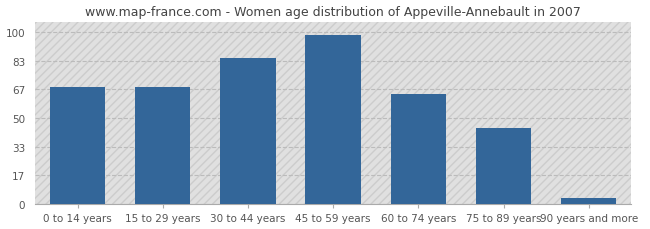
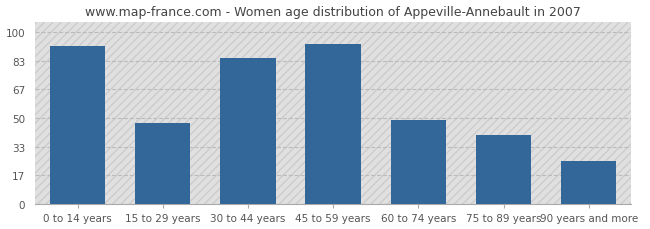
0 to 14 years: 68 -> 92
15 to 29 years: 68 -> 47
45 to 59 years: 98 -> 93
60 to 74 years: 64 -> 49
75 to 89 years: 44 -> 40
90 years and more: 4 -> 25
